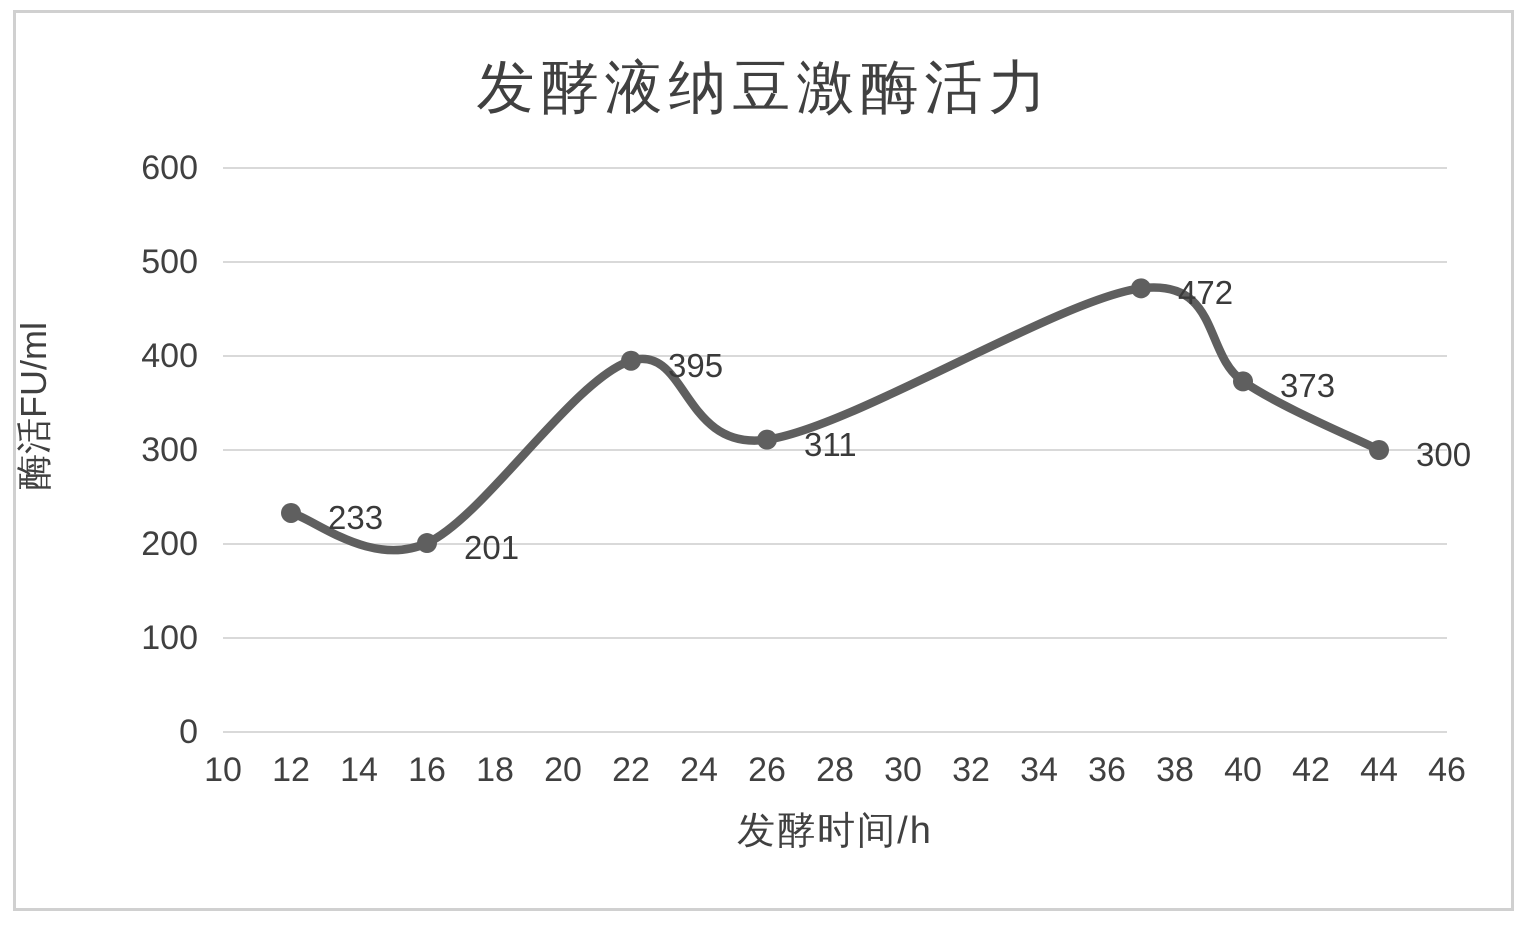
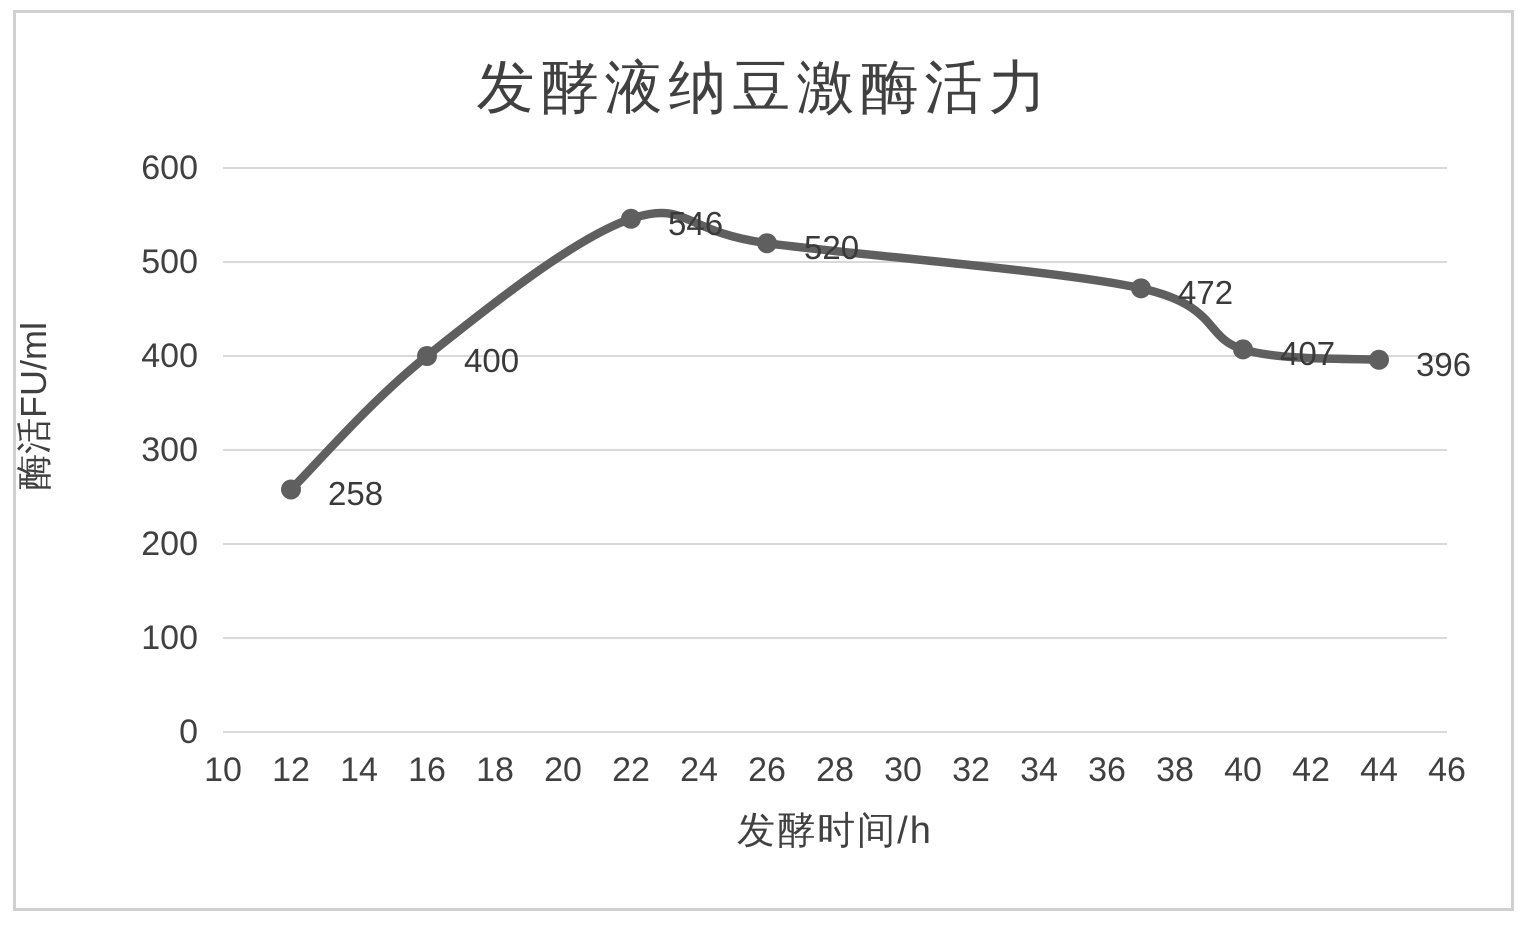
12: 233 -> 258
16: 201 -> 400
22: 395 -> 546
26: 311 -> 520
40: 373 -> 407
44: 300 -> 396
